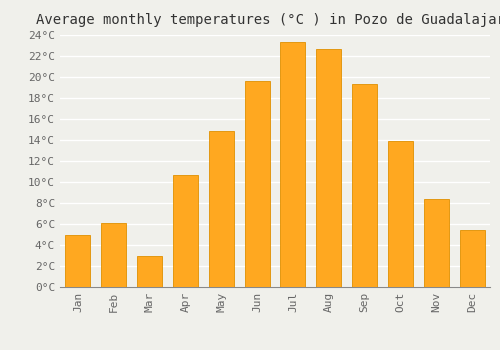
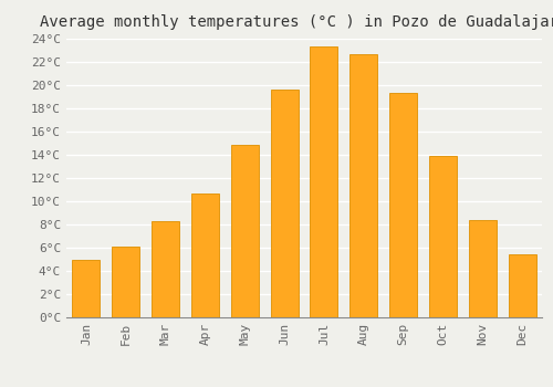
Mar: 3.0°C -> 8.3°C
